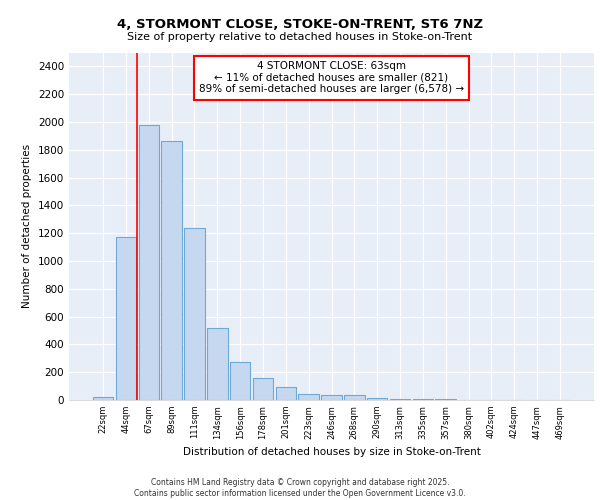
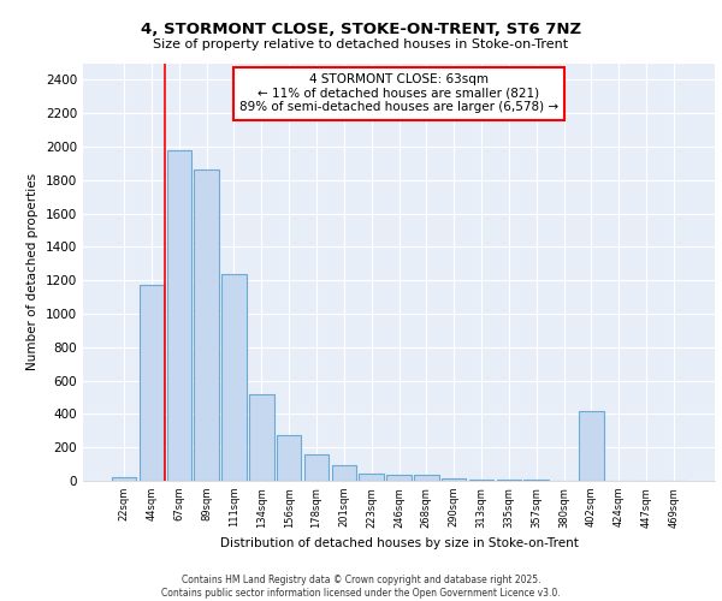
402sqm: 0 -> 420
